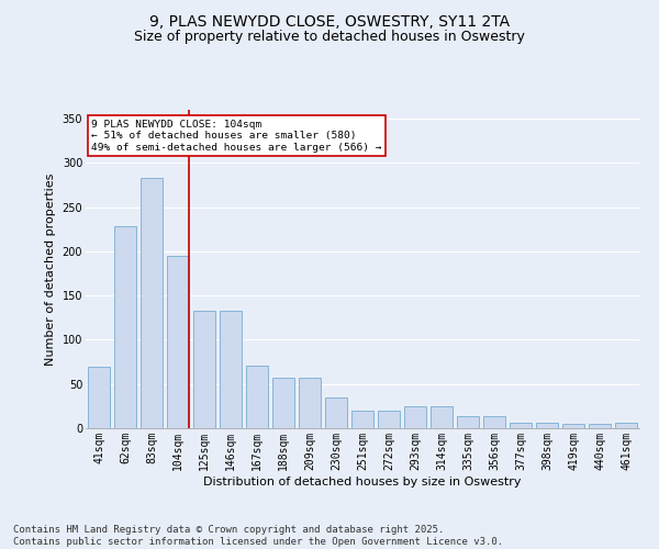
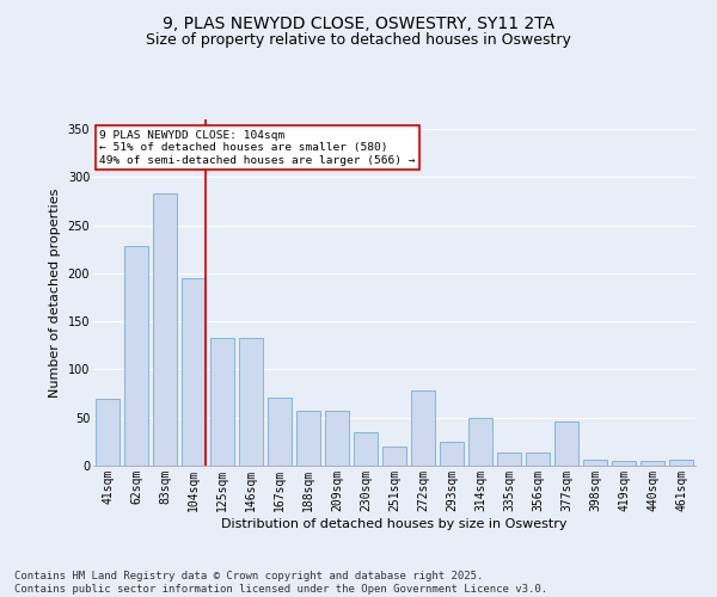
272sqm: 20 -> 78
314sqm: 25 -> 50
377sqm: 6 -> 46
